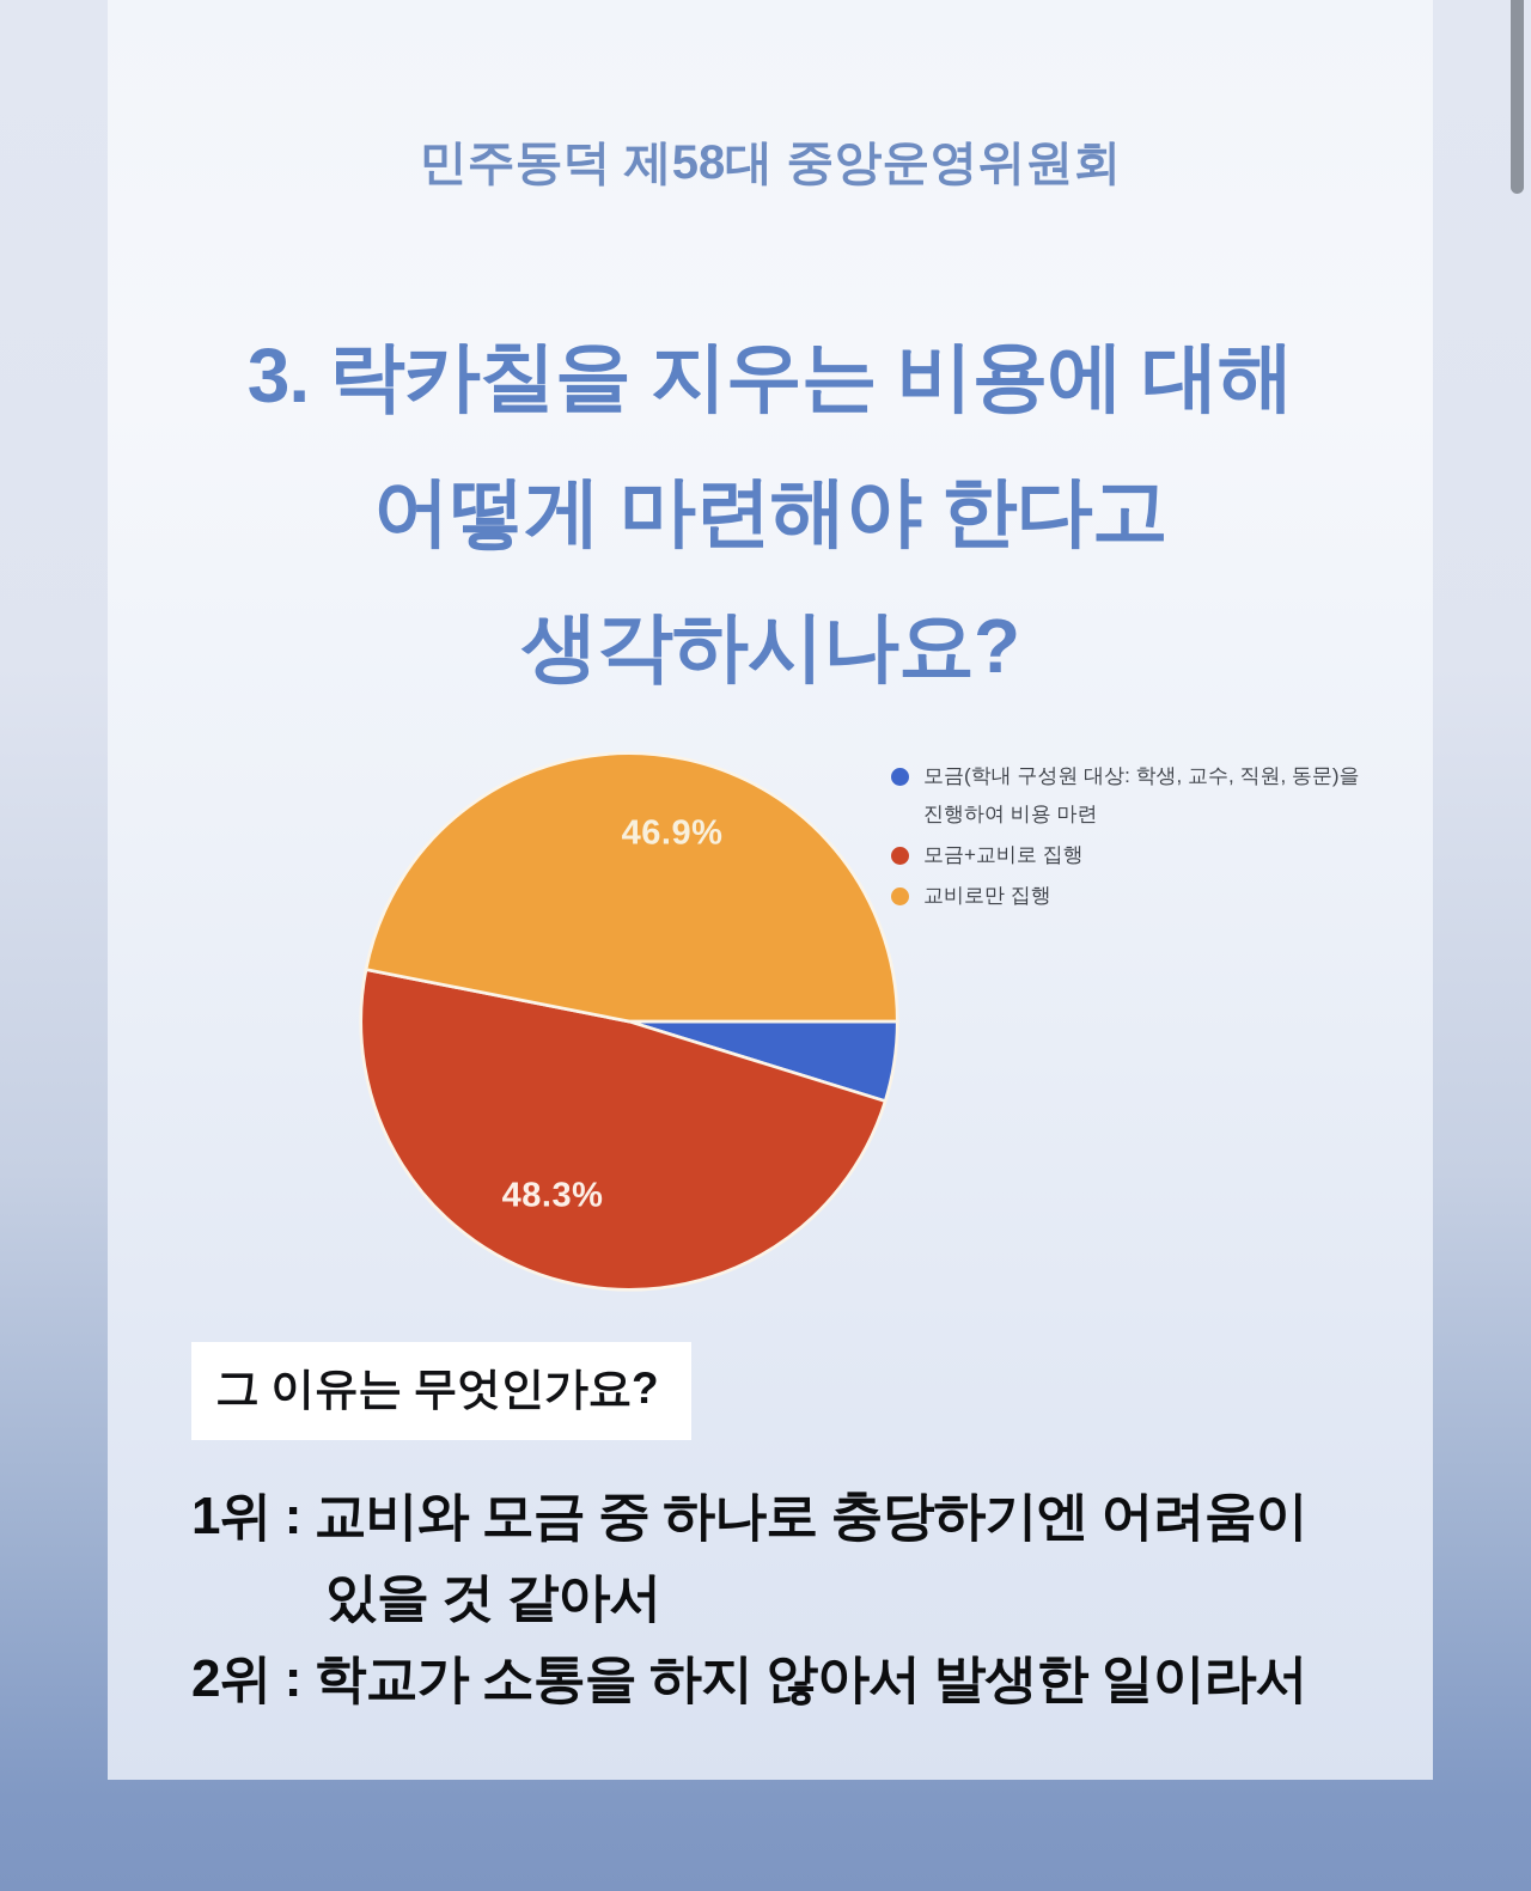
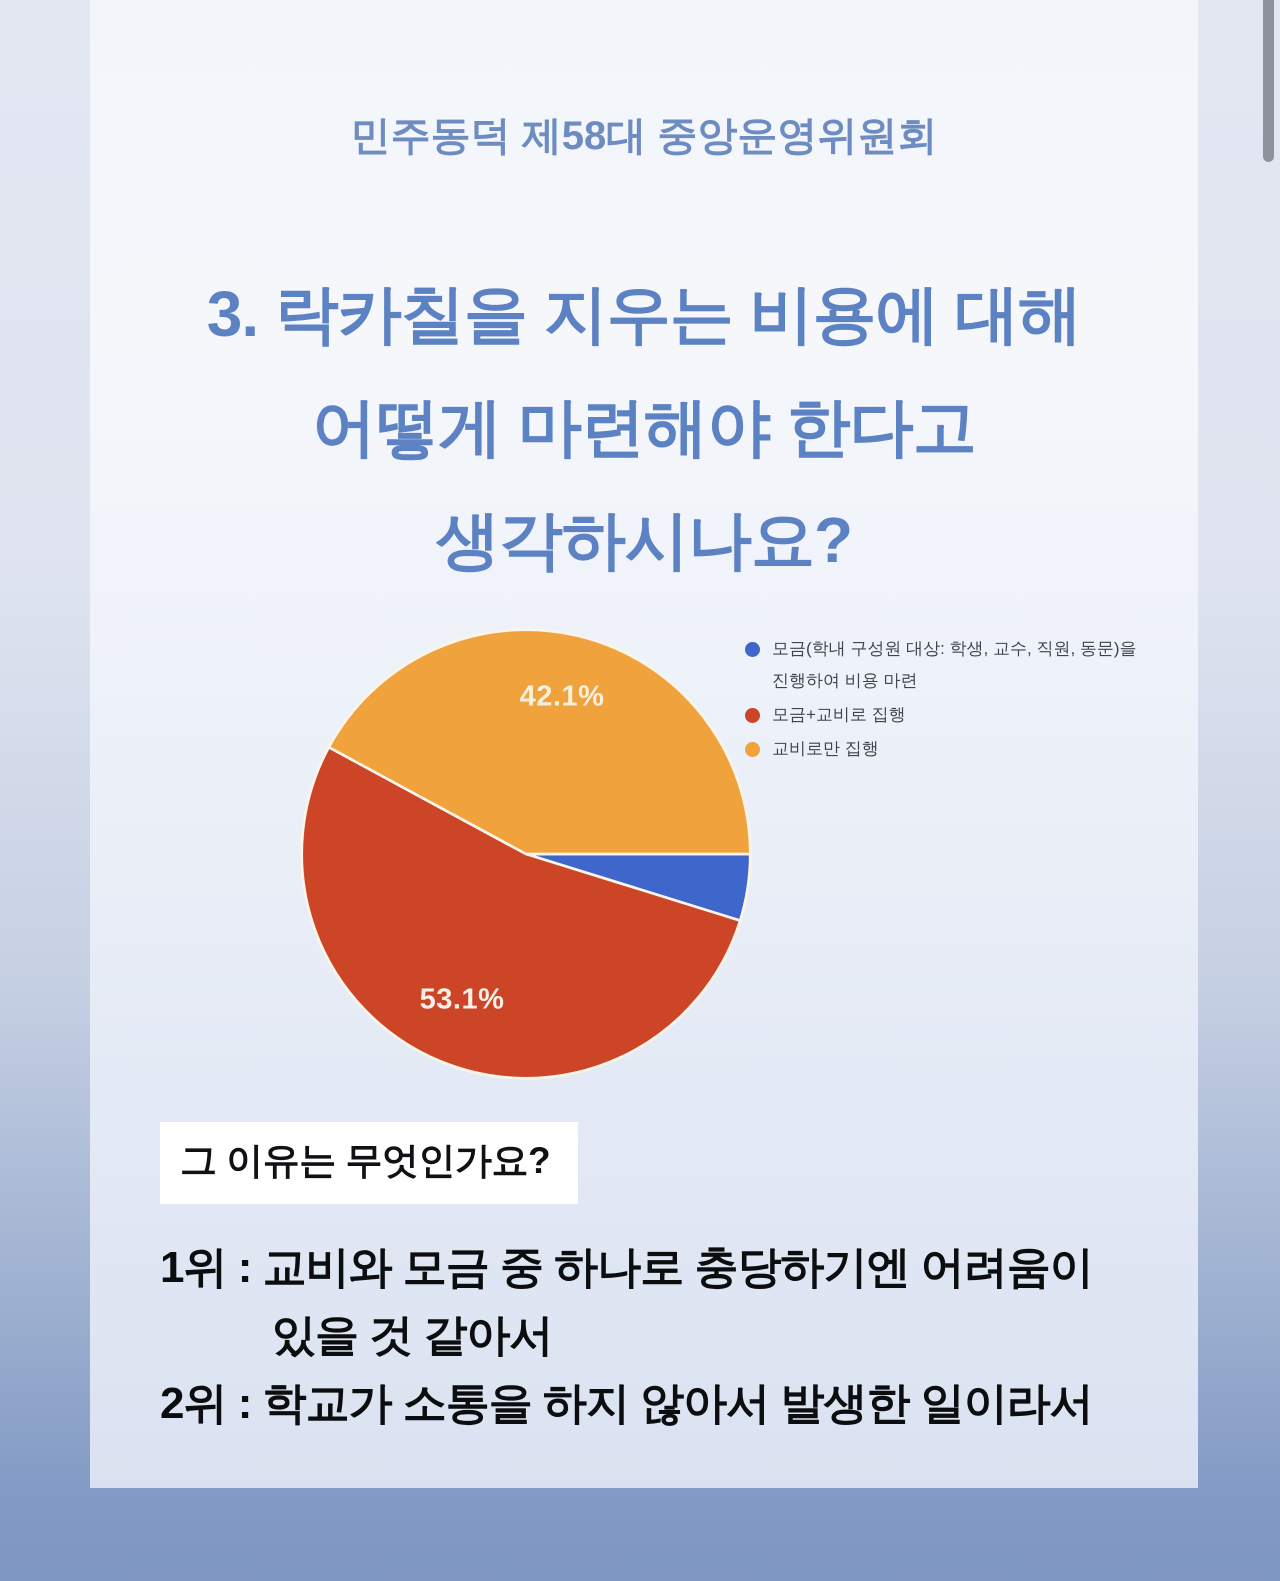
모금+교비로 집행: 48.3% -> 53.1%
교비로만 집행: 46.9% -> 42.1%
